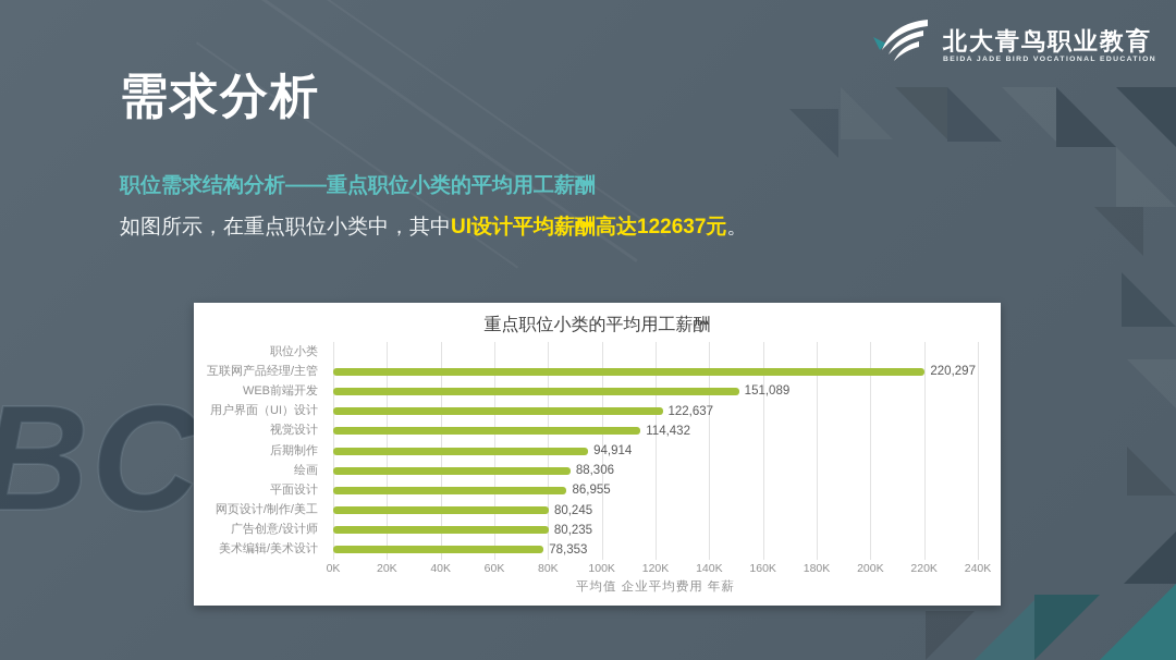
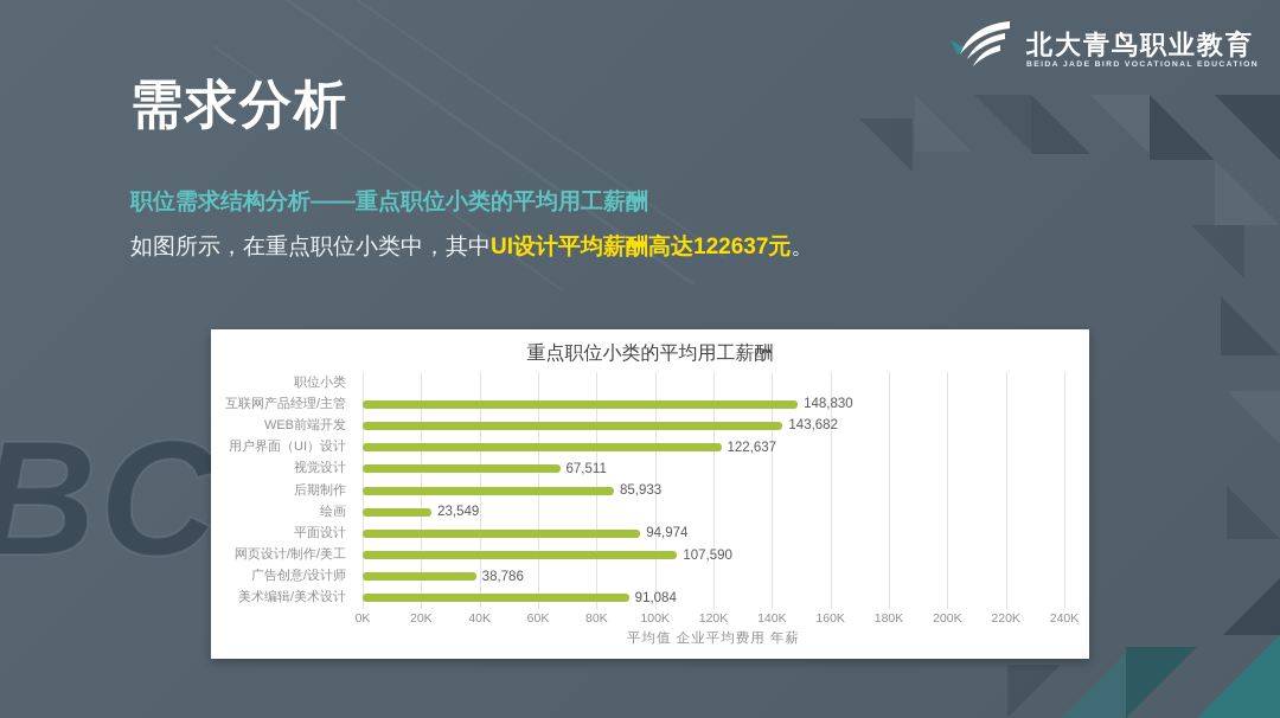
互联网产品经理/主管: 220,297 -> 148,830
WEB前端开发: 151,089 -> 143,682
视觉设计: 114,432 -> 67,511
后期制作: 94,914 -> 85,933
绘画: 88,306 -> 23,549
平面设计: 86,955 -> 94,974
网页设计/制作/美工: 80,245 -> 107,590
广告创意/设计师: 80,235 -> 38,786
美术编辑/美术设计: 78,353 -> 91,084
